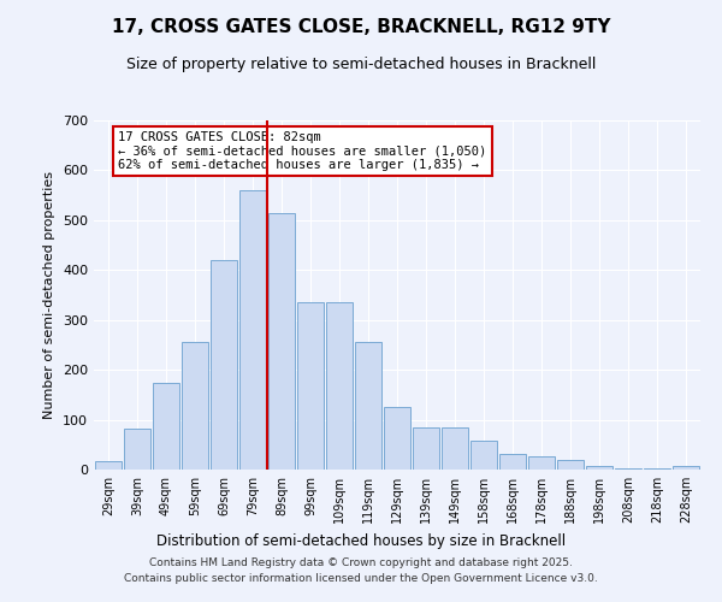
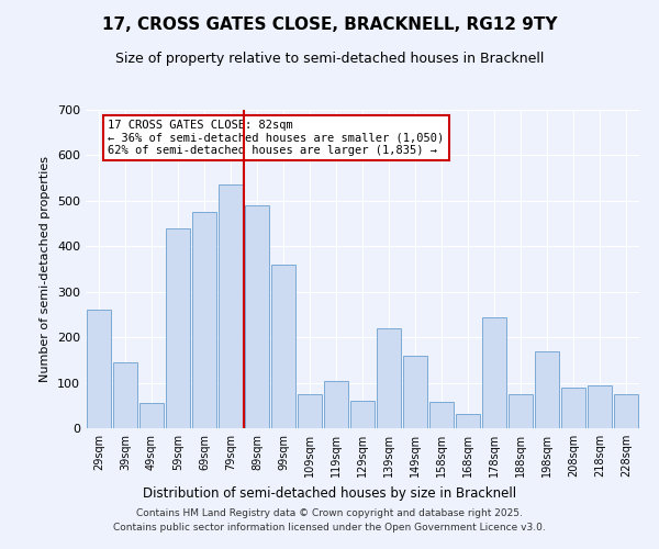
29sqm: 18 -> 260
39sqm: 82 -> 145
49sqm: 175 -> 55
59sqm: 255 -> 440
69sqm: 420 -> 475
79sqm: 560 -> 535
89sqm: 515 -> 490
99sqm: 335 -> 360
109sqm: 335 -> 75
119sqm: 255 -> 105
129sqm: 125 -> 60
139sqm: 85 -> 220
149sqm: 85 -> 160
178sqm: 27 -> 245
188sqm: 20 -> 75
198sqm: 8 -> 170
208sqm: 3 -> 90
218sqm: 2 -> 95
228sqm: 8 -> 75
